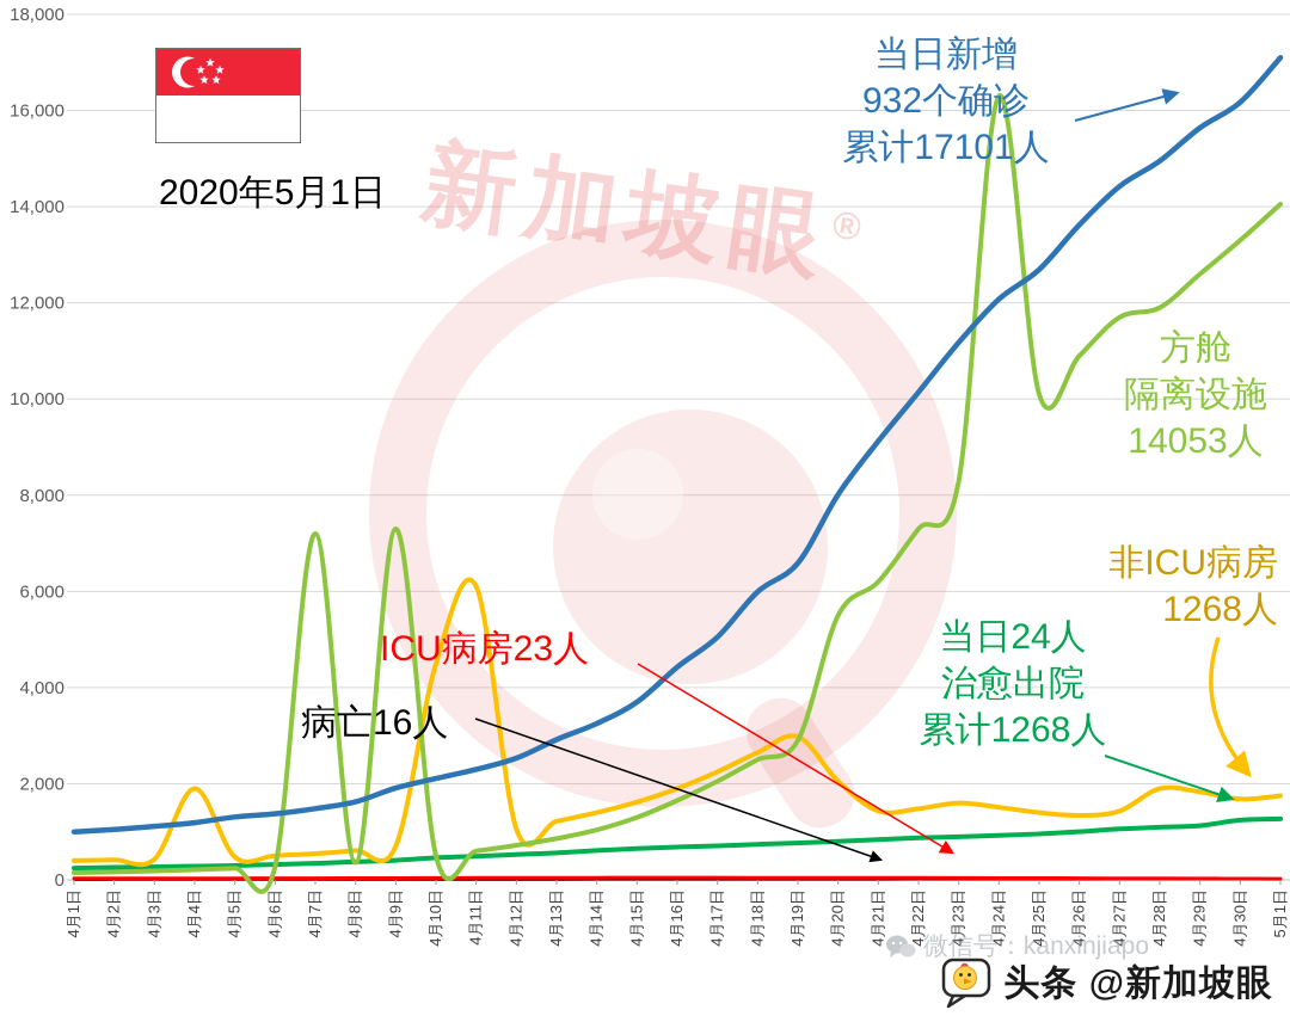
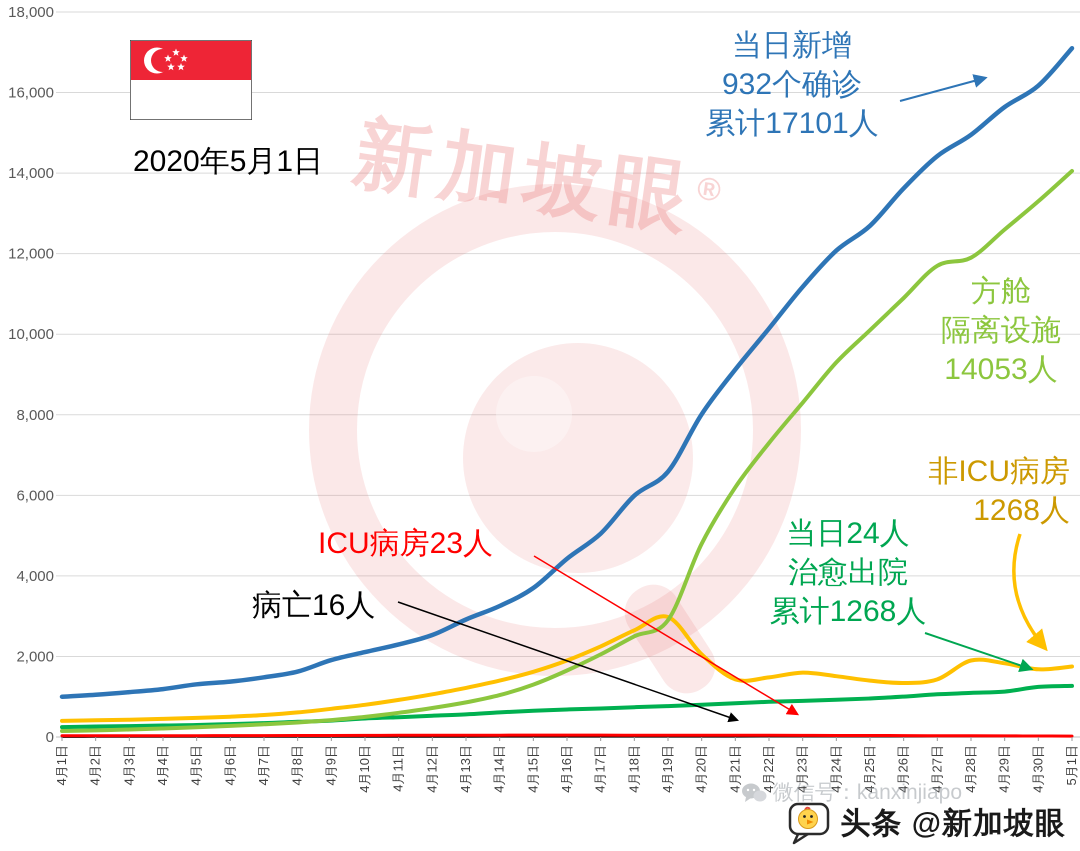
非ICU病房/4月4日: 1900 -> 400
方舱隔离设施/4月7日: 7200 -> 300
方舱隔离设施/4月9日: 7300 -> 400
非ICU病房/4月10日: 4500 -> 800
非ICU病房/4月11日: 6100 -> 900
方舱隔离设施/4月20日: 5500 -> 4800
方舱隔离设施/4月24日: 16300 -> 9300
